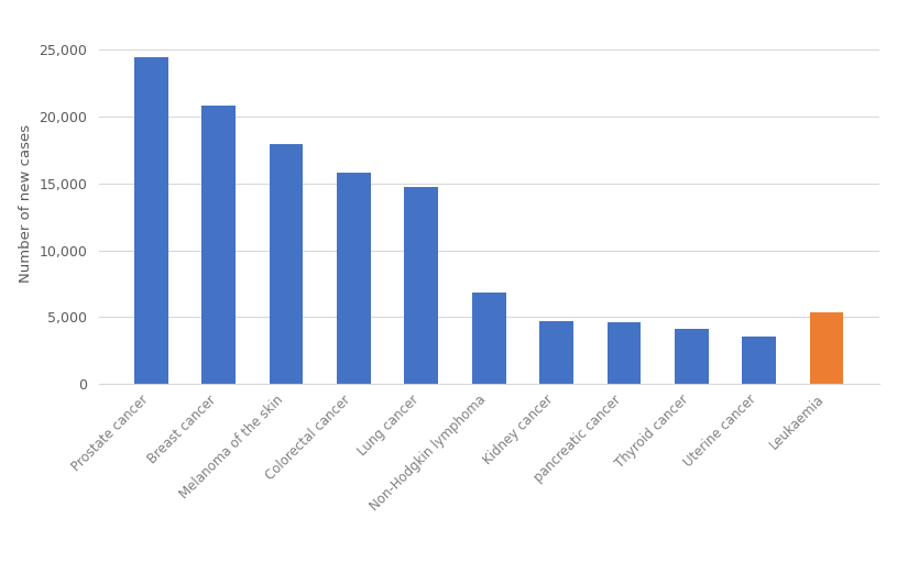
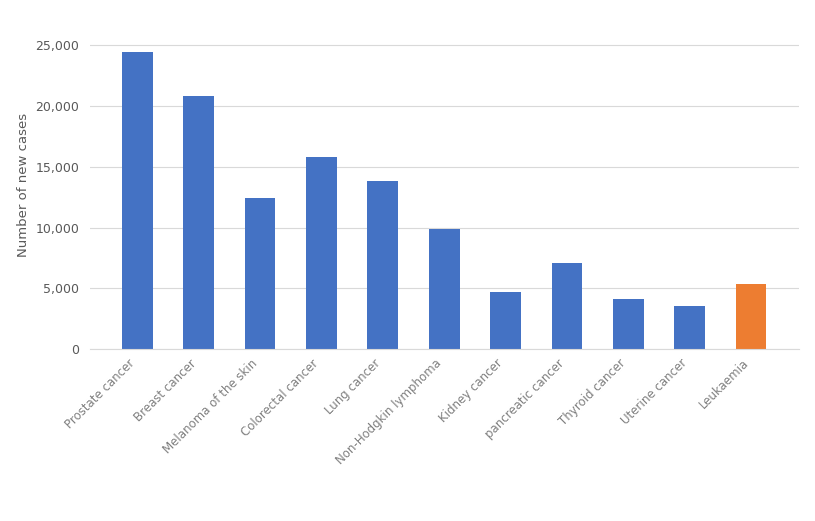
Melanoma of the skin: 17,900 -> 12,400
Lung cancer: 14,700 -> 13,800
Non-Hodgkin lymphoma: 6,800 -> 9,900
pancreatic cancer: 4,600 -> 7,100
